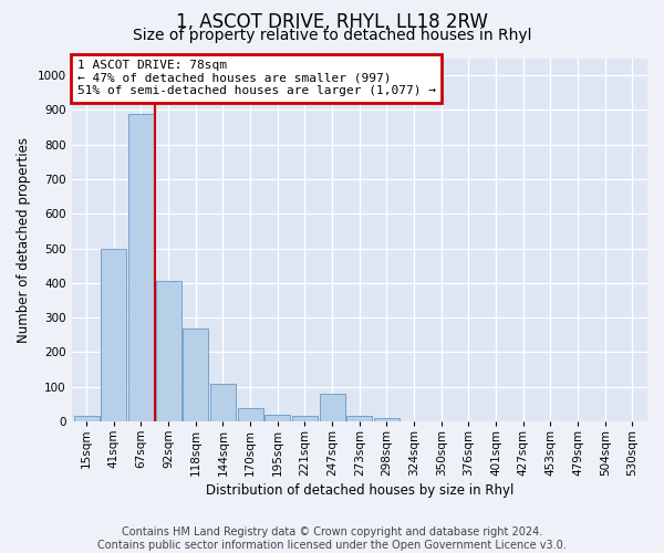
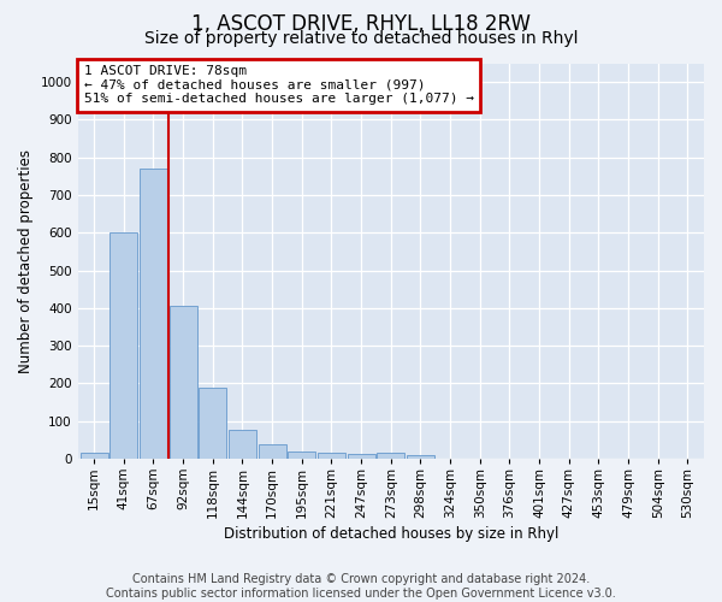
41sqm: 500 -> 600
67sqm: 890 -> 770
118sqm: 270 -> 190
144sqm: 110 -> 78
247sqm: 80 -> 12
